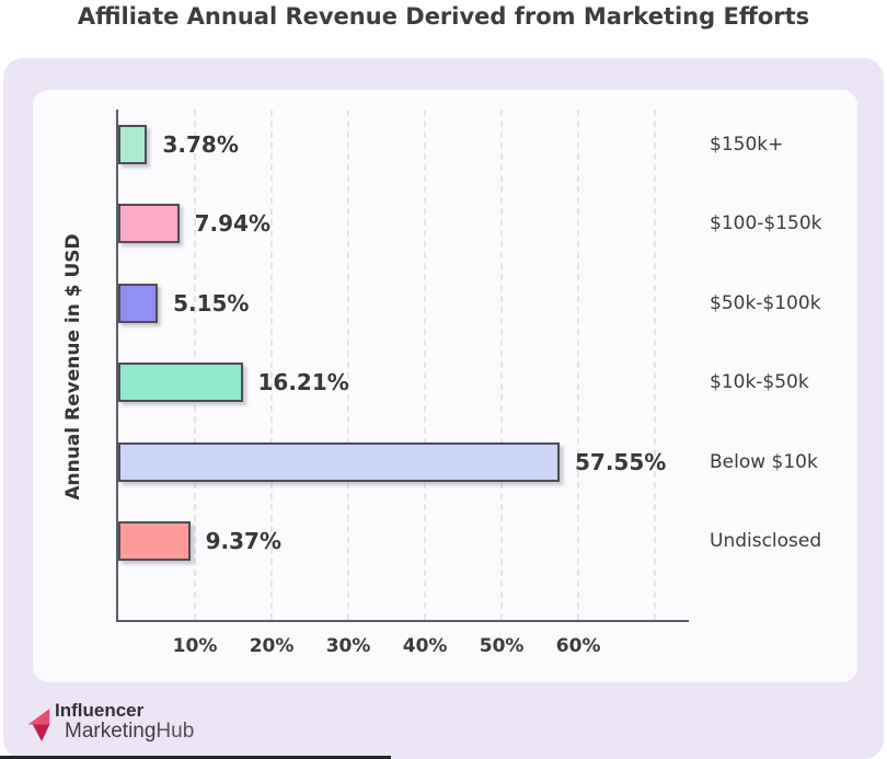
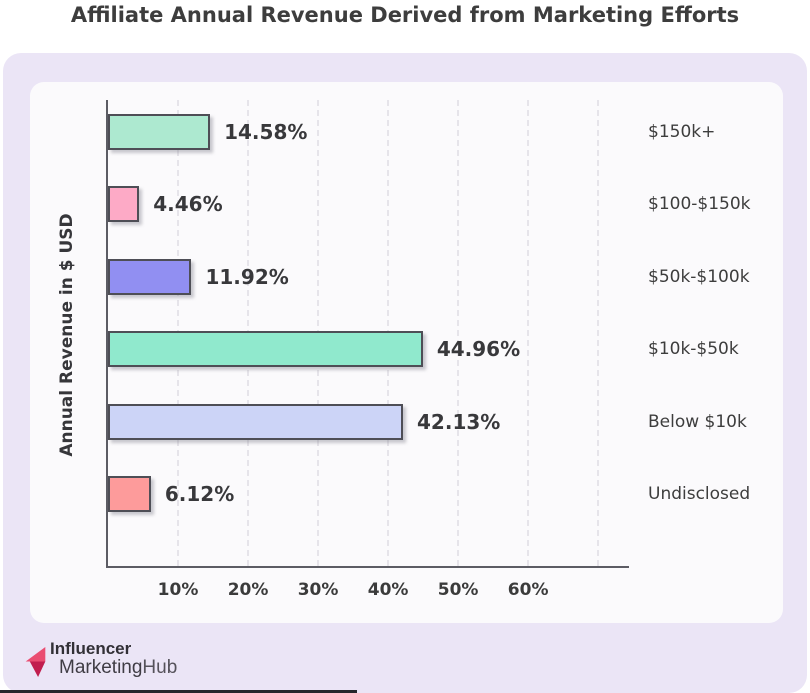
$150k+: 3.78% -> 14.58%
$100-$150k: 7.94% -> 4.46%
$50k-$100k: 5.15% -> 11.92%
$10k-$50k: 16.21% -> 44.96%
Below $10k: 57.55% -> 42.13%
Undisclosed: 9.37% -> 6.12%
